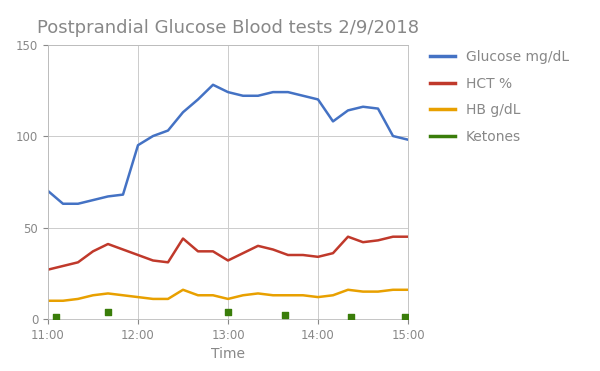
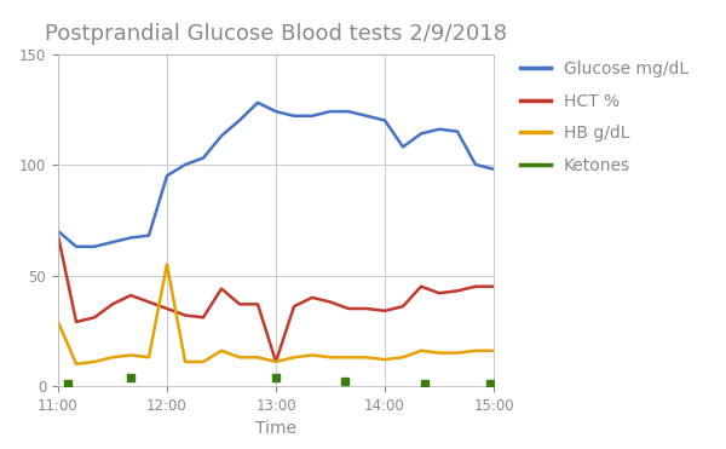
HCT %/11:00: 27 -> 68
HB g/dL/11:00: 10 -> 29
HB g/dL/12:00: 12 -> 55
HCT %/13:00: 32 -> 11
